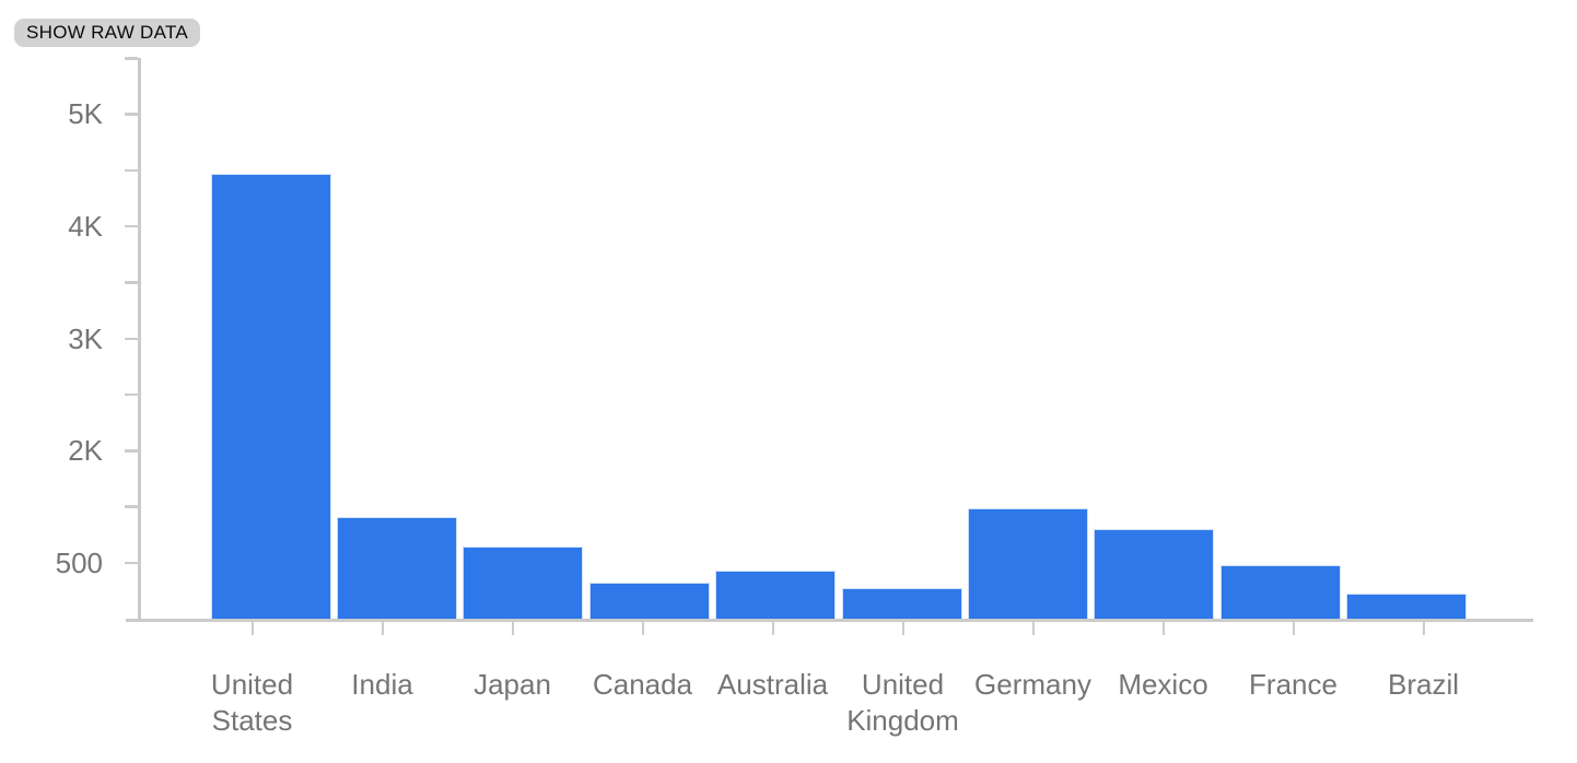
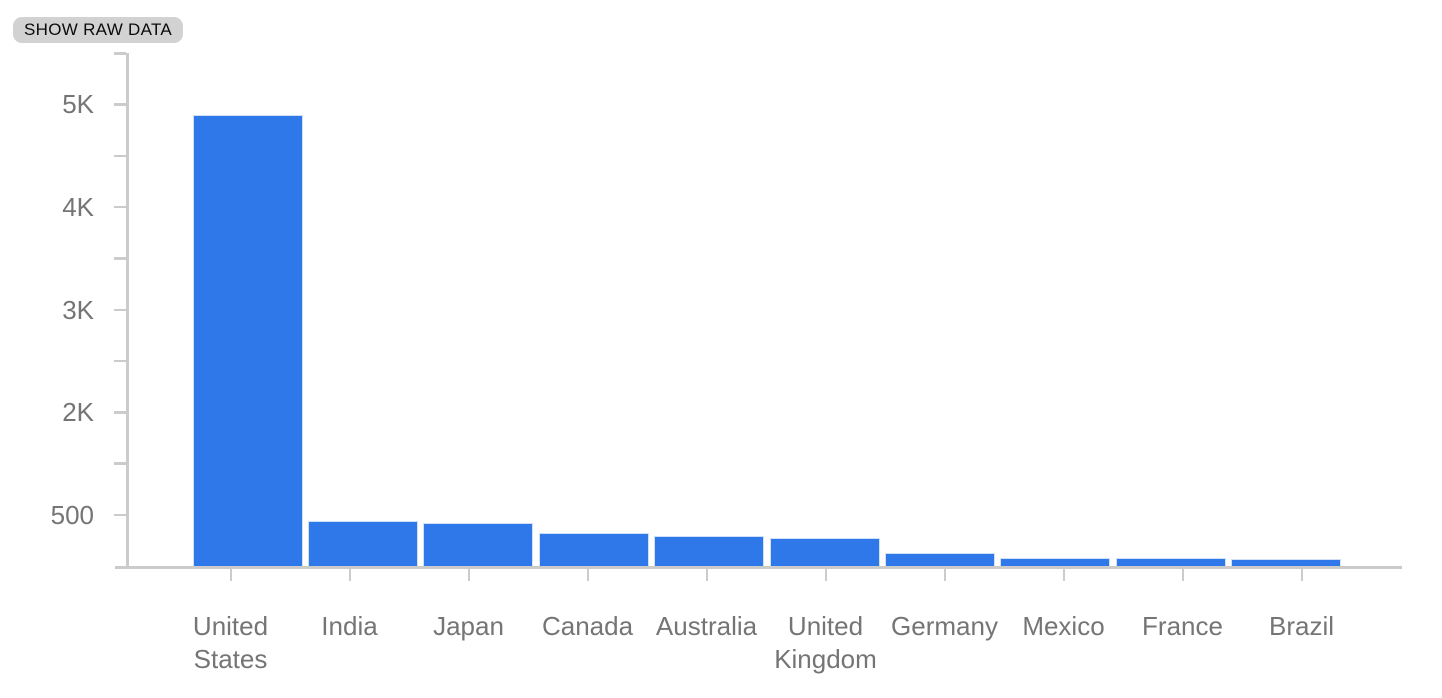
United States: 4.39K -> 4.87K
India: 1.00K -> 0.49K
Japan: 0.71K -> 0.46K
Australia: 0.48K -> 0.32K
Germany: 1.09K -> 0.14K
Mexico: 0.89K -> 0.09K
France: 0.53K -> 0.09K
Brazil: 0.25K -> 0.08K
